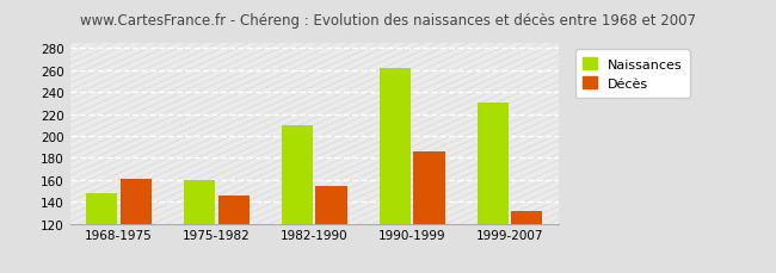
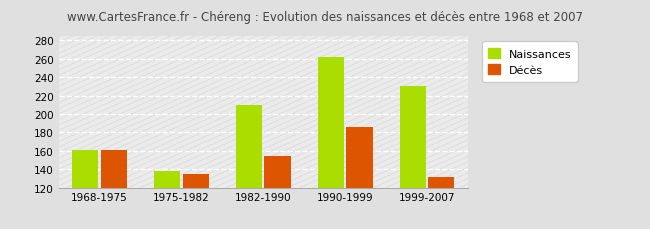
Naissances/1968-1975: 148 -> 161
Naissances/1975-1982: 160 -> 138
Décès/1975-1982: 146 -> 135
